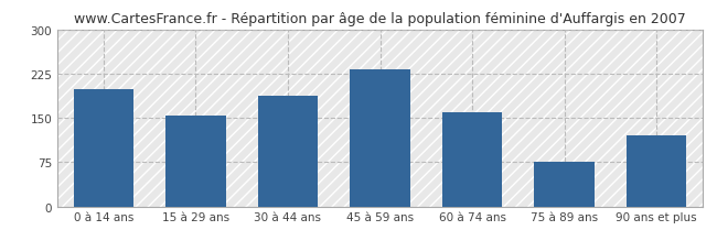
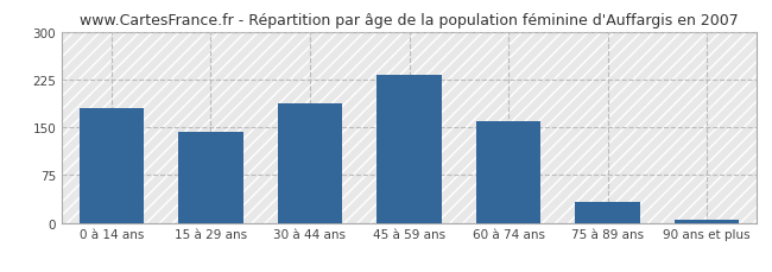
0 à 14 ans: 198 -> 180
15 à 29 ans: 154 -> 143
75 à 89 ans: 76 -> 33
90 ans et plus: 120 -> 4
